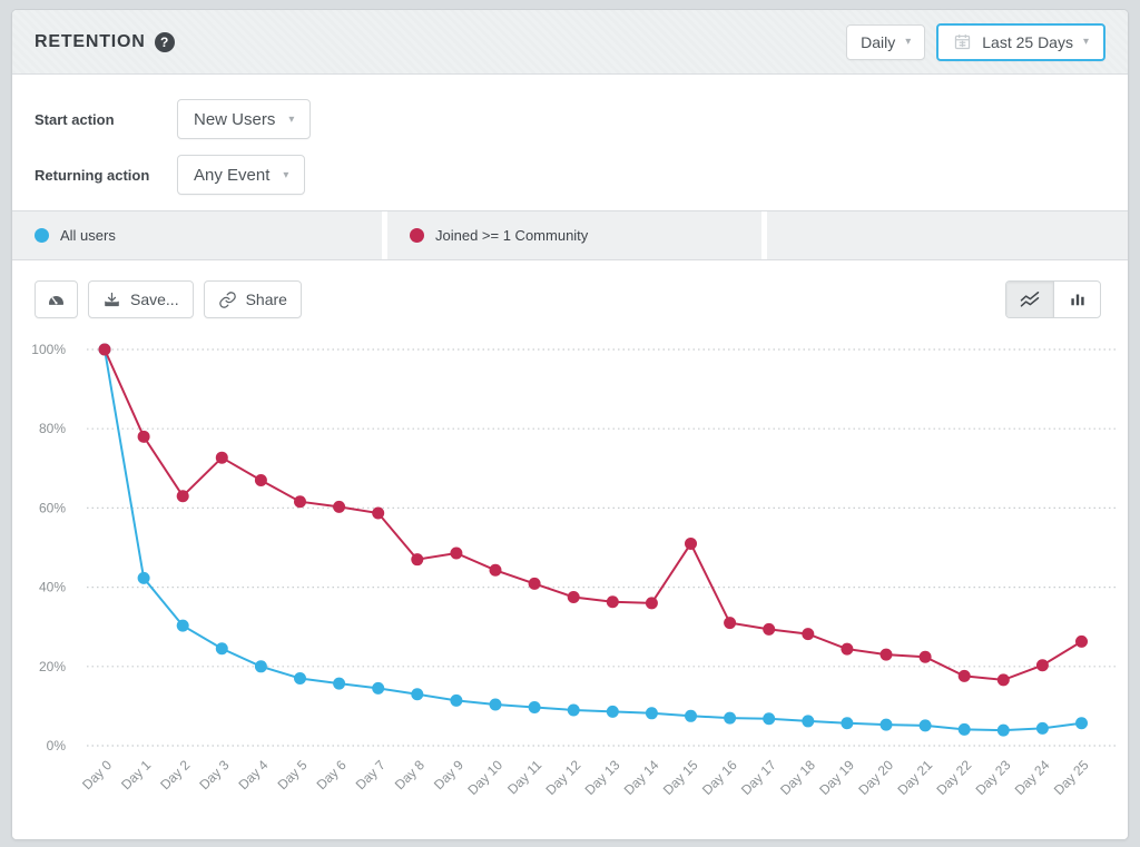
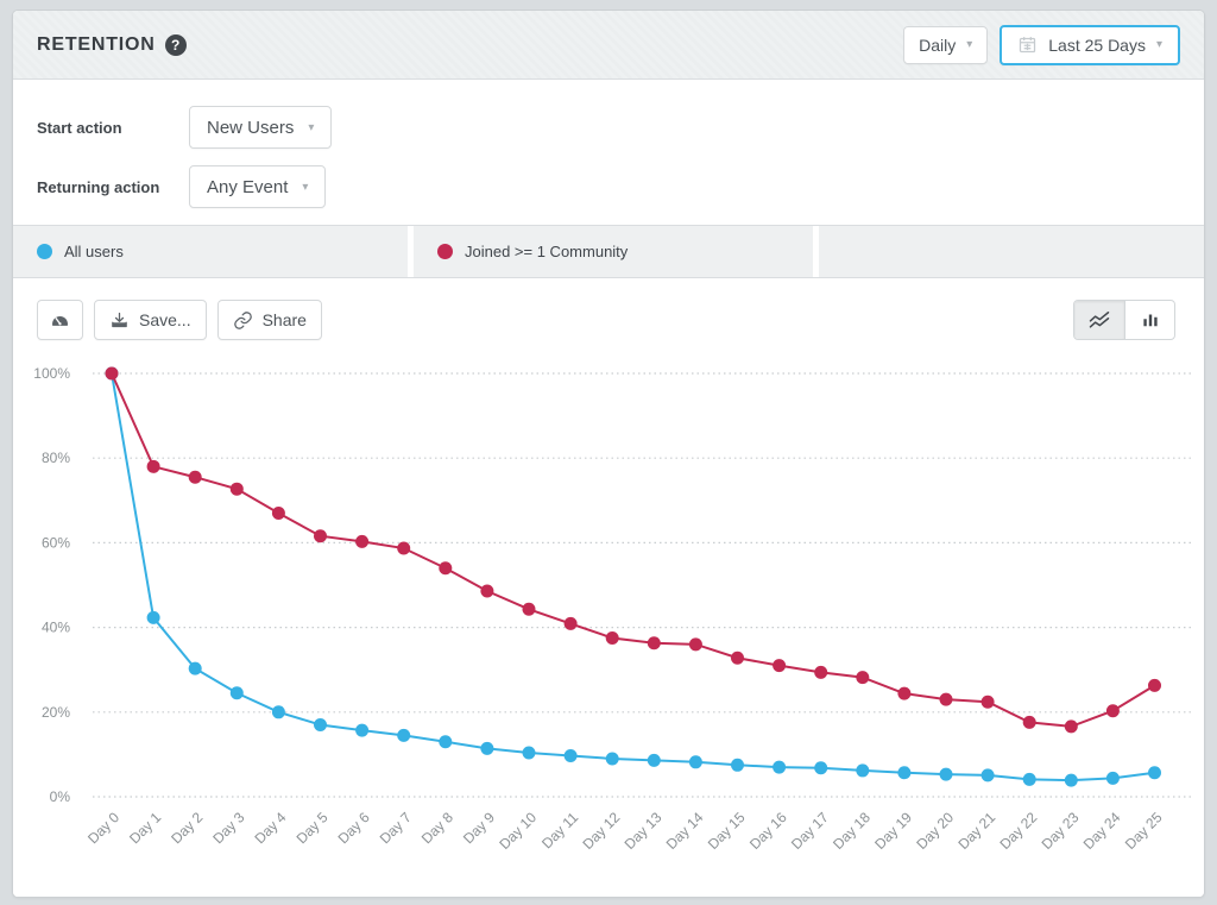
Joined >= 1 Community/Day 2: 63% -> 76%
Joined >= 1 Community/Day 8: 47% -> 54%
Joined >= 1 Community/Day 15: 51% -> 33%
